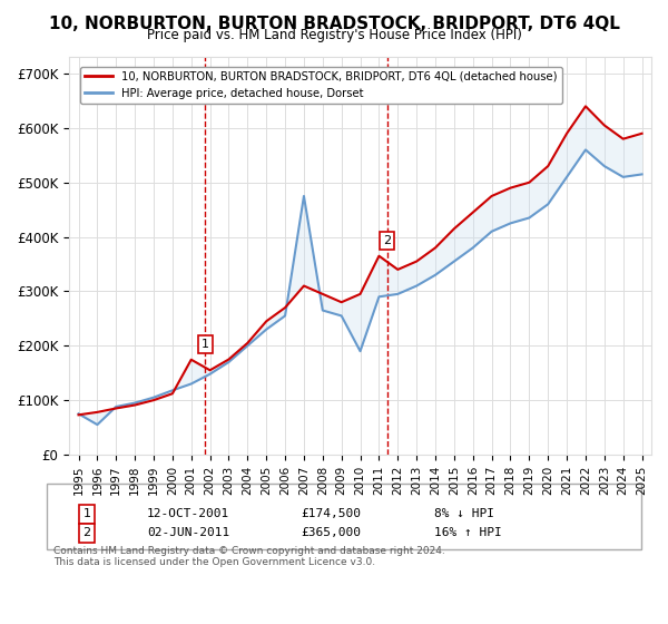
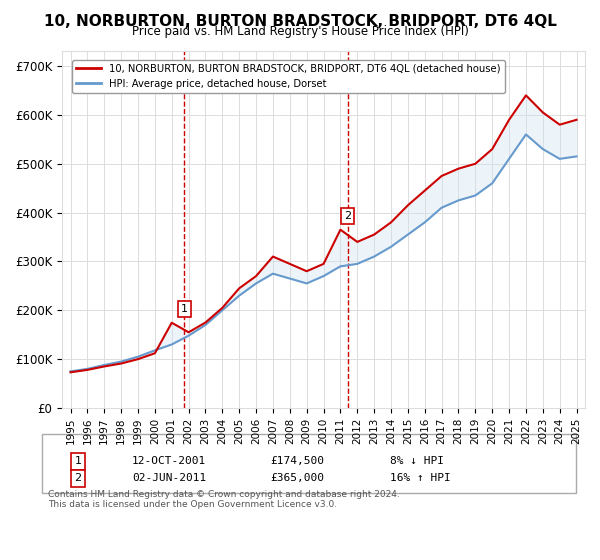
HPI: Average price, detached house, Dorset/1996: £55K -> £80K
HPI: Average price, detached house, Dorset/2007: £475K -> £275K
HPI: Average price, detached house, Dorset/2010: £190K -> £270K
